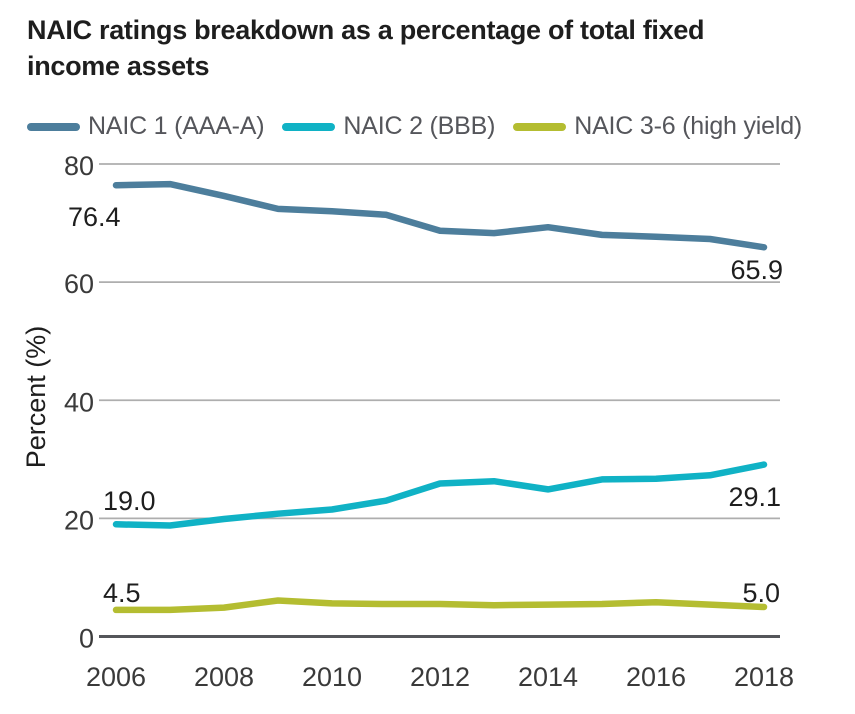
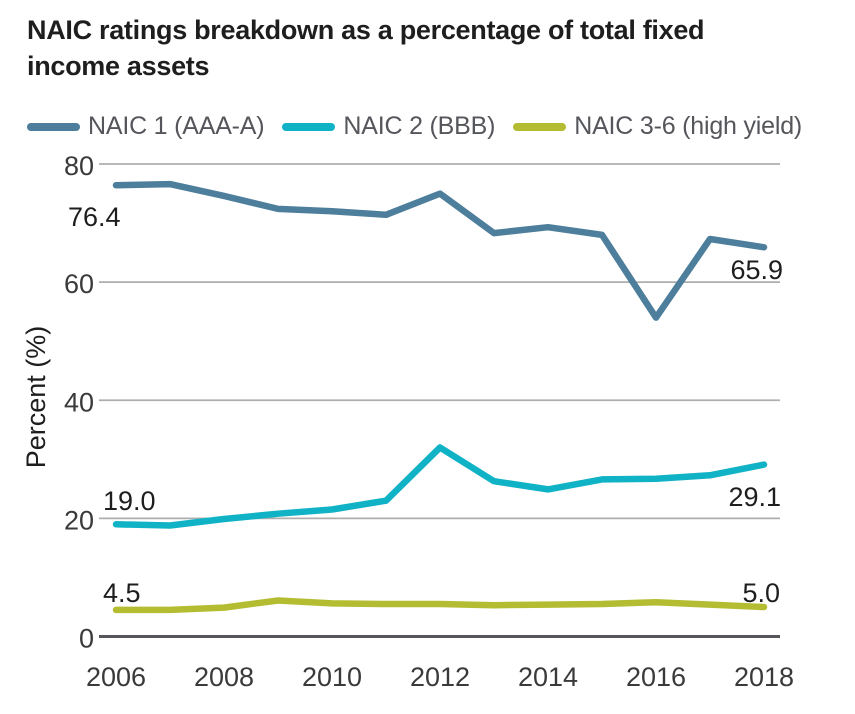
NAIC 1 (AAA-A)/2012: 69 -> 75
NAIC 2 (BBB)/2012: 26 -> 32
NAIC 1 (AAA-A)/2016: 68 -> 54
